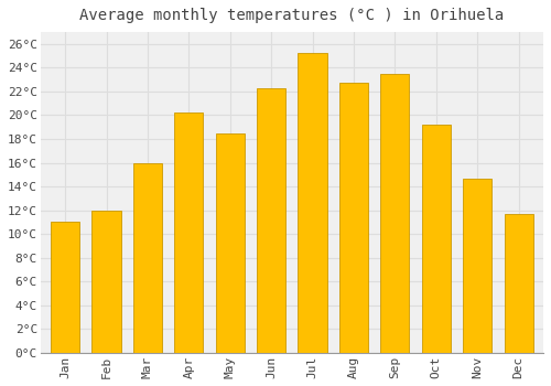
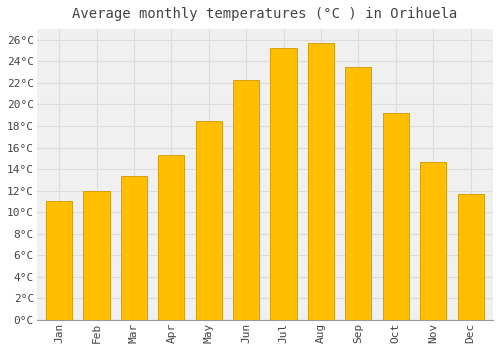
Mar: 16.0°C -> 13.4°C
Apr: 20.2°C -> 15.3°C
Aug: 22.7°C -> 25.7°C
